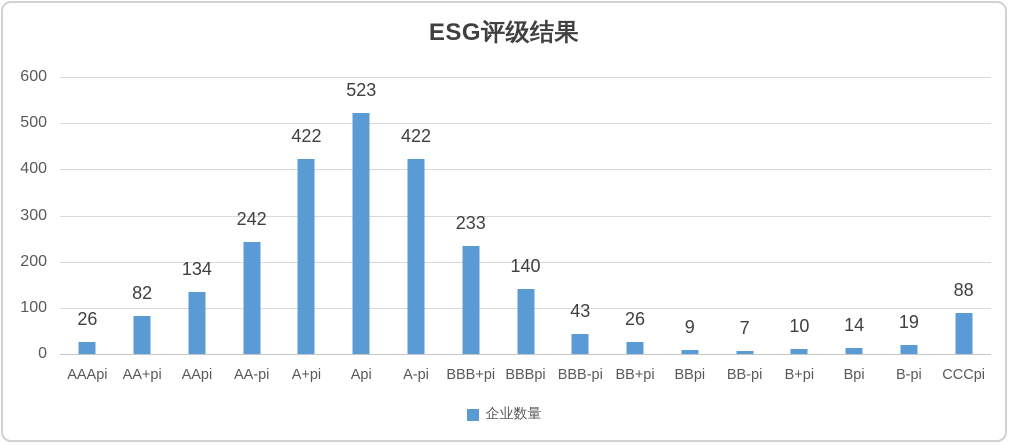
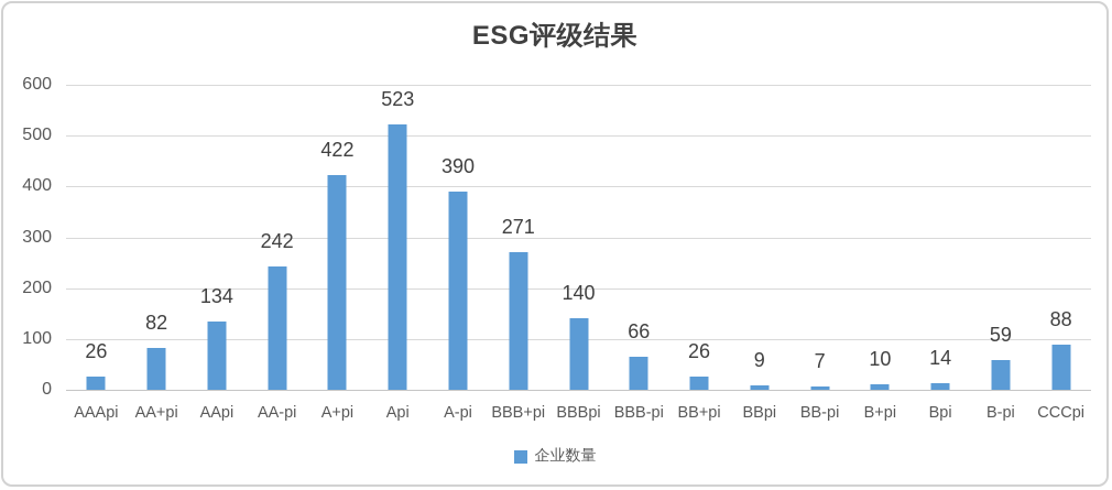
A-pi: 422 -> 390
BBB+pi: 233 -> 271
BBB-pi: 43 -> 66
B-pi: 19 -> 59
